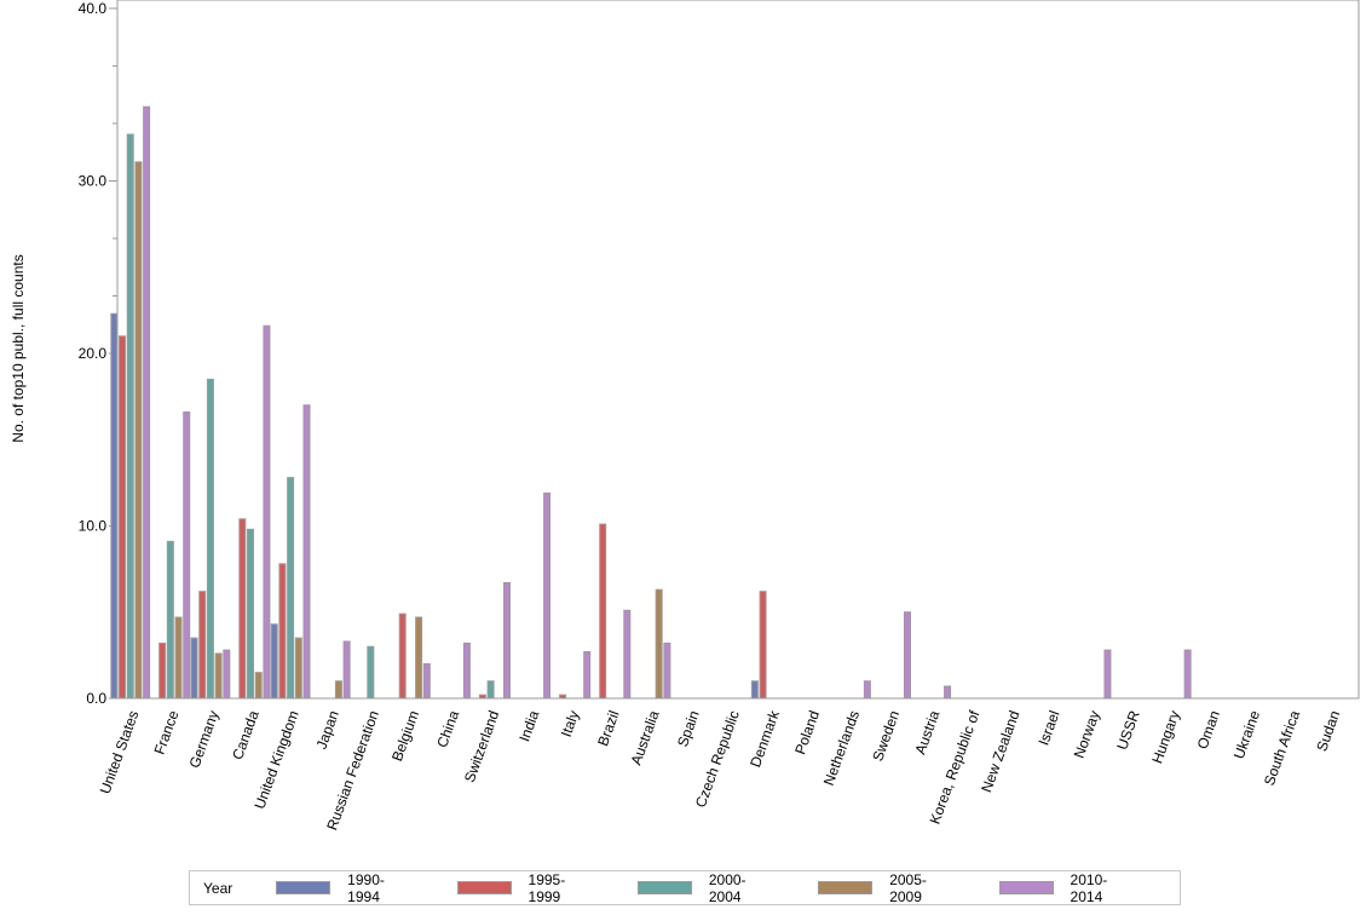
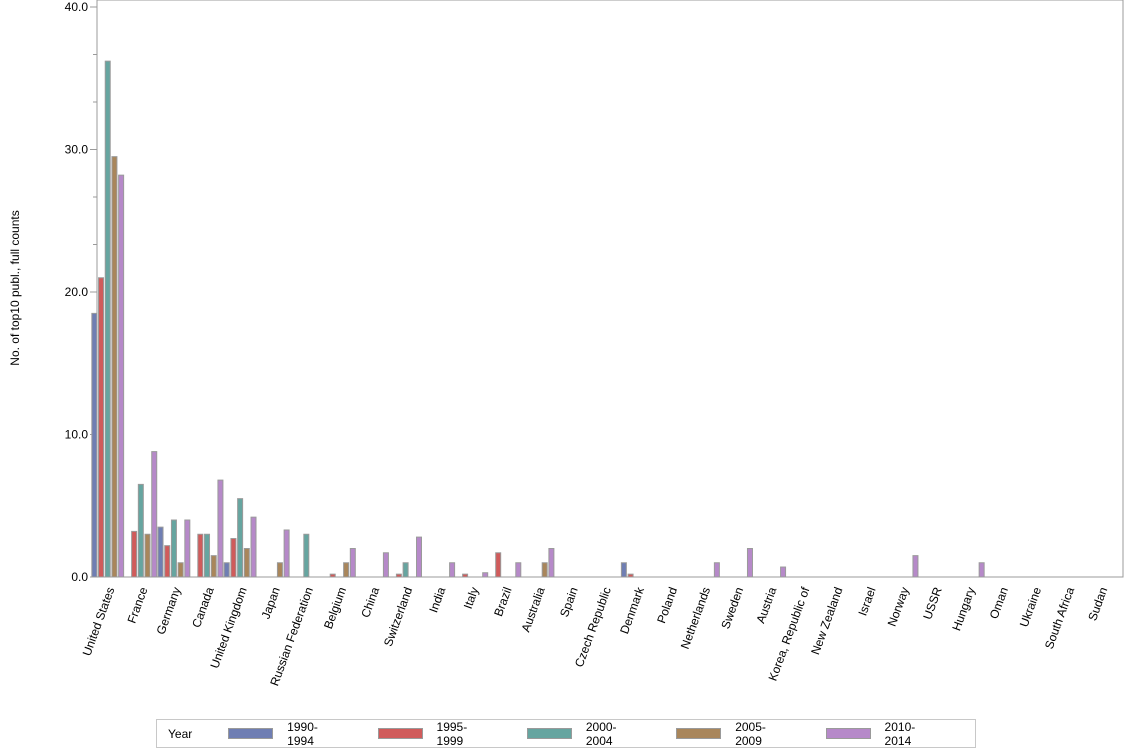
1990-1994/United States: 22.3 -> 18.5
2000-2004/United States: 32.7 -> 36.2
2005-2009/United States: 31.1 -> 29.5
2010-2014/United States: 34.3 -> 28.2
2000-2004/France: 9.1 -> 6.5
2005-2009/France: 4.7 -> 3.0
2010-2014/France: 16.6 -> 8.8
1995-1999/Germany: 6.2 -> 2.2
2000-2004/Germany: 18.5 -> 4.0
2005-2009/Germany: 2.6 -> 1.0
2010-2014/Germany: 2.8 -> 4.0
1995-1999/Canada: 10.4 -> 3.0
2000-2004/Canada: 9.8 -> 3.0
2010-2014/Canada: 21.6 -> 6.8
1990-1994/United Kingdom: 4.3 -> 1.0
1995-1999/United Kingdom: 7.8 -> 2.7
2000-2004/United Kingdom: 12.8 -> 5.5
2005-2009/United Kingdom: 3.5 -> 2.0
2010-2014/United Kingdom: 17.0 -> 4.2
1995-1999/Belgium: 4.9 -> 0.2
2005-2009/Belgium: 4.7 -> 1.0
2010-2014/China: 3.2 -> 1.7
2010-2014/Switzerland: 6.7 -> 2.8
2010-2014/India: 11.9 -> 1.0
2010-2014/Italy: 2.7 -> 0.3
1995-1999/Brazil: 10.1 -> 1.7
2010-2014/Brazil: 5.1 -> 1.0
2005-2009/Australia: 6.3 -> 1.0
2010-2014/Australia: 3.2 -> 2.0
1995-1999/Denmark: 6.2 -> 0.2
2010-2014/Sweden: 5.0 -> 2.0
2010-2014/Norway: 2.8 -> 1.5
2010-2014/Hungary: 2.8 -> 1.0
